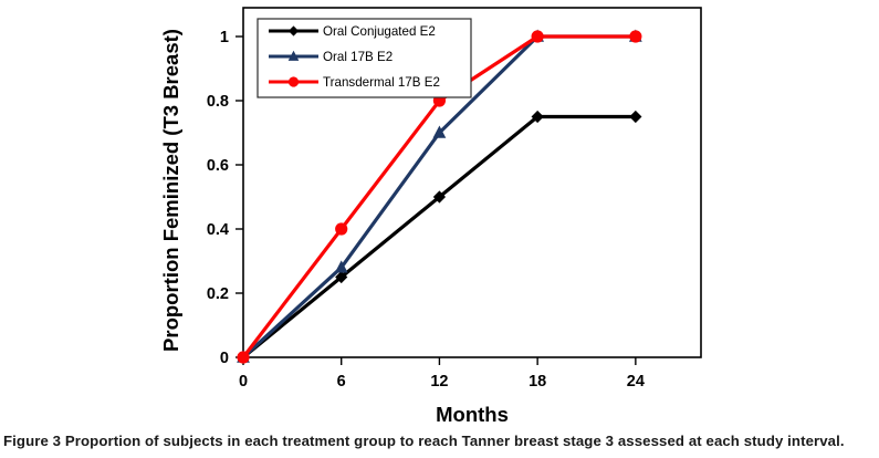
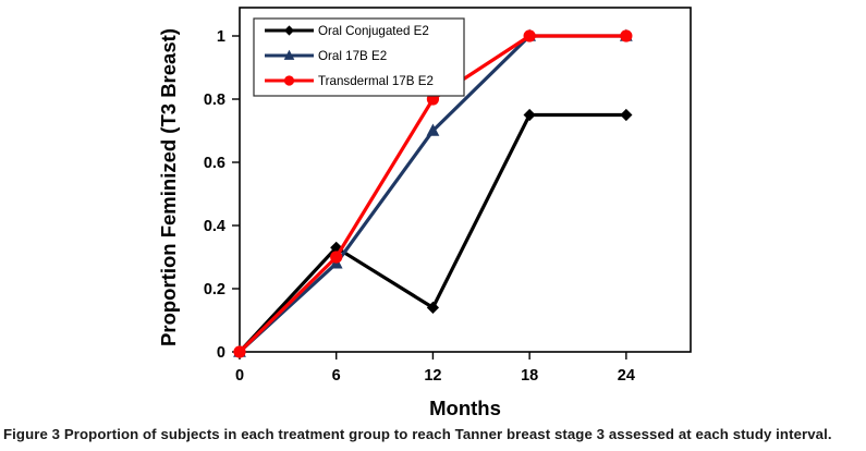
Oral Conjugated E2/6: 0.25 -> 0.33
Transdermal 17B E2/6: 0.4 -> 0.3
Oral Conjugated E2/12: 0.50 -> 0.14
